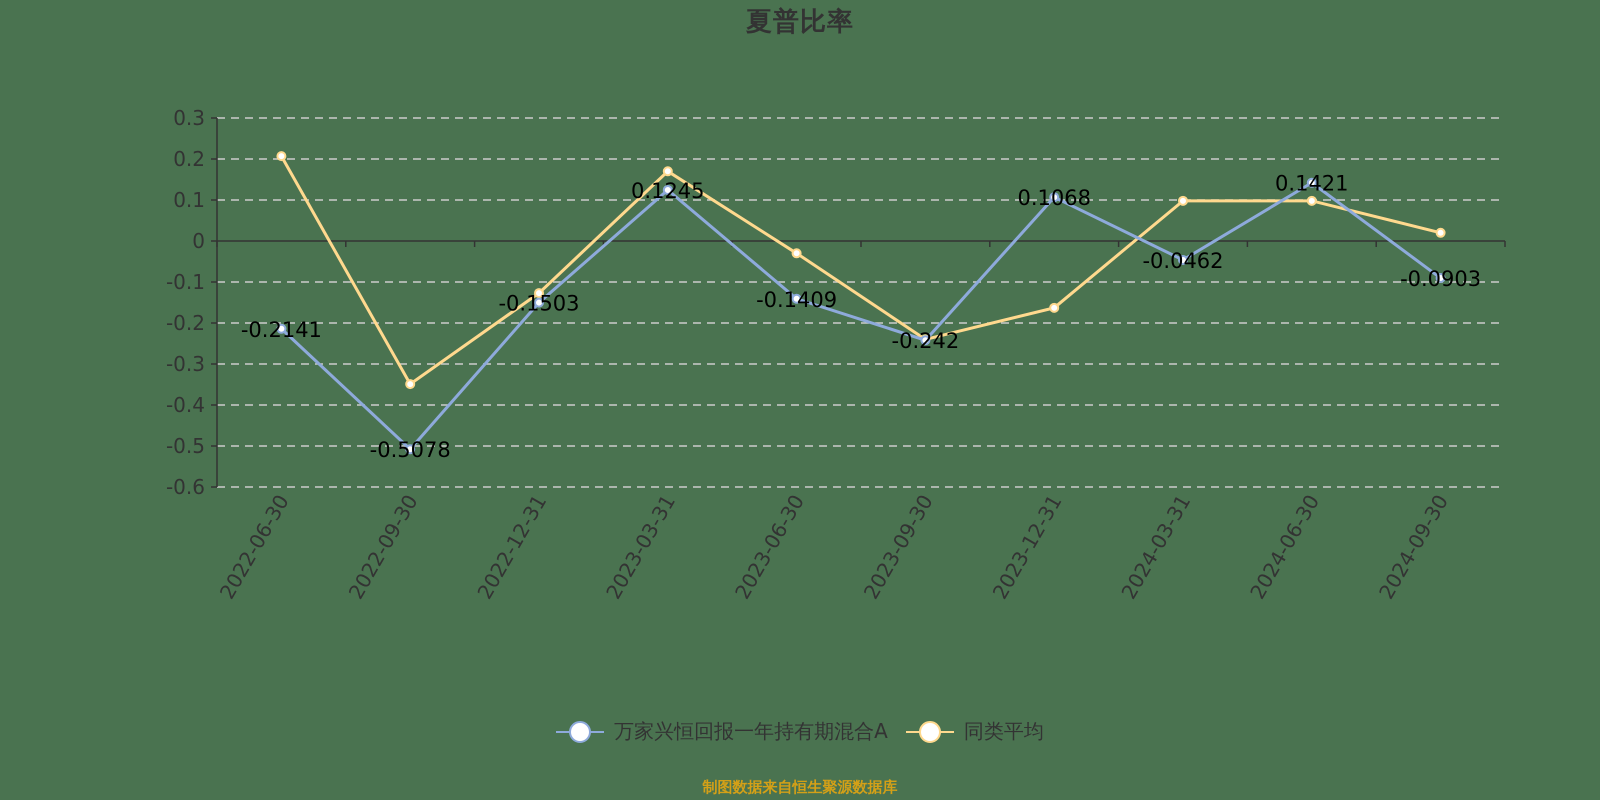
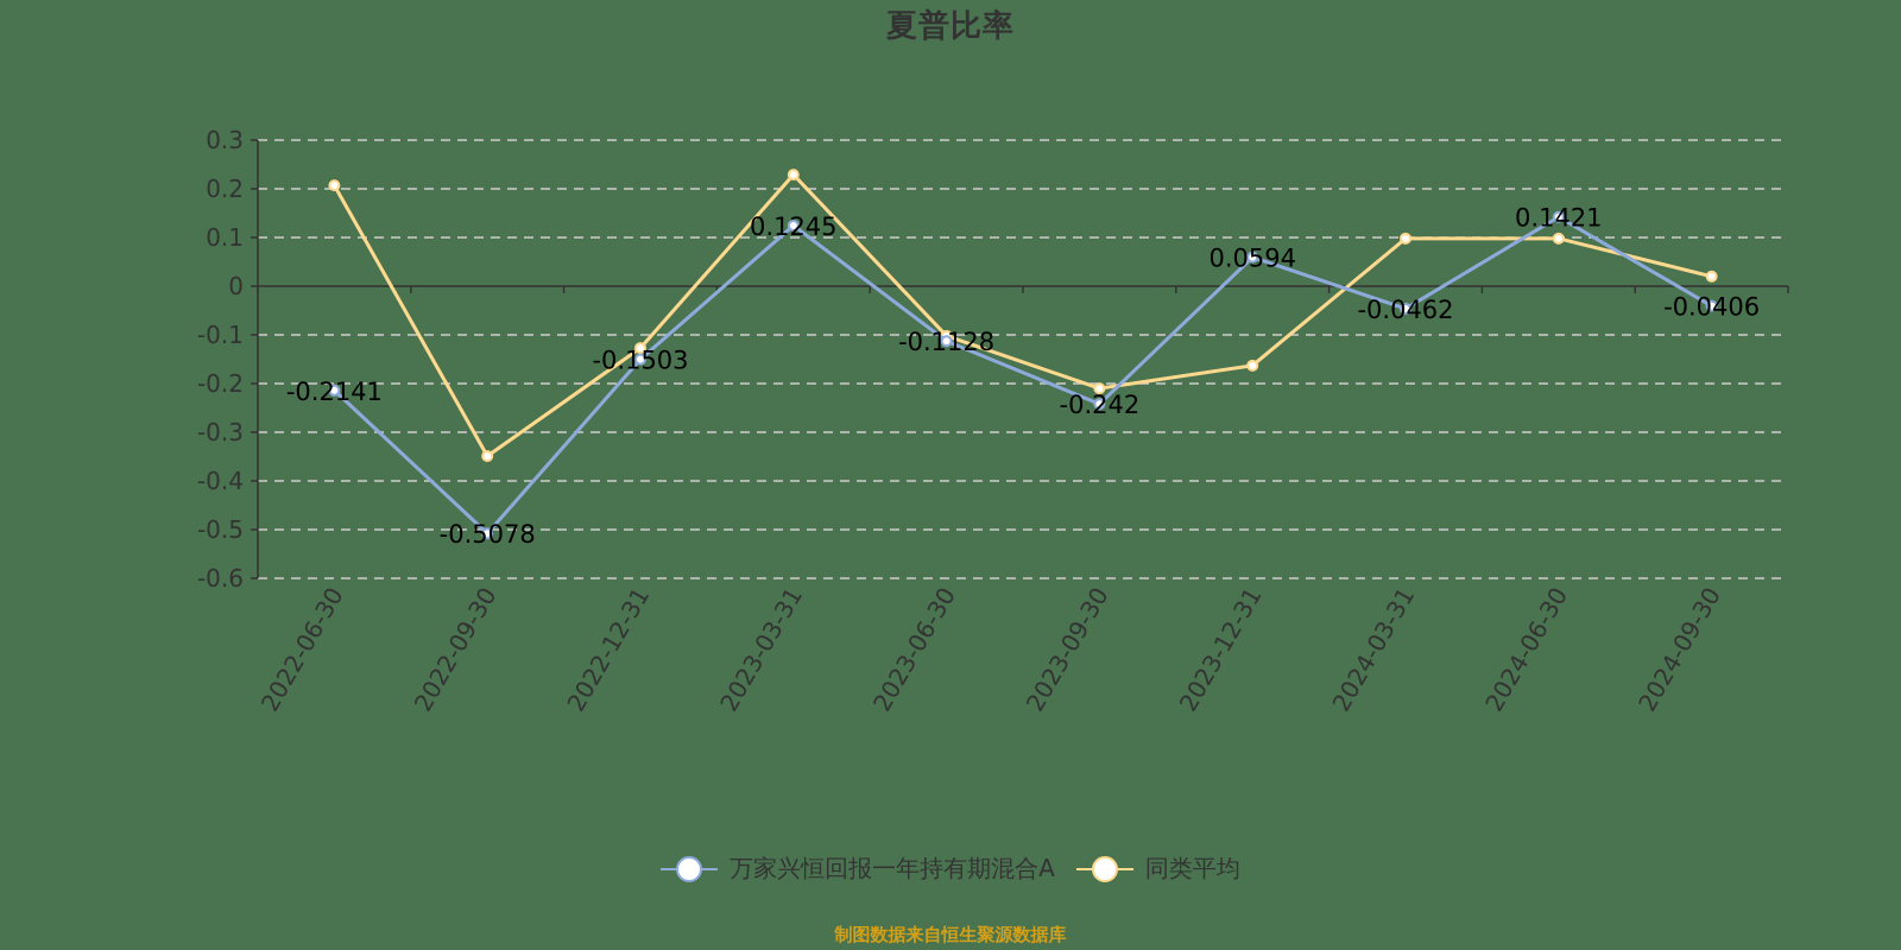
同类平均/2023-03-31: 0.17 -> 0.23
万家兴恒回报一年持有期混合A/2023-06-30: -0.1409 -> -0.1128
同类平均/2023-06-30: -0.03 -> -0.10
同类平均/2023-09-30: -0.24 -> -0.21
万家兴恒回报一年持有期混合A/2023-12-31: 0.1068 -> 0.0594
万家兴恒回报一年持有期混合A/2024-09-30: -0.0903 -> -0.0406
